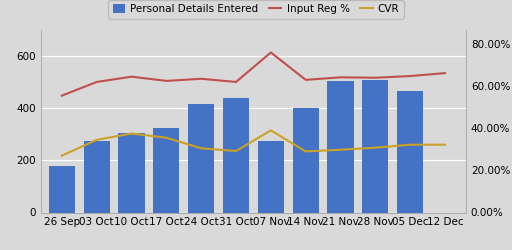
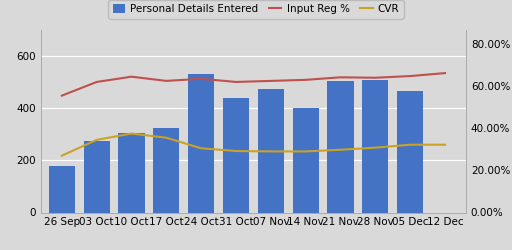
Personal Details Entered/24 Oct: 415 -> 530
Personal Details Entered/07 Nov: 275 -> 475
Input Reg %/07 Nov: 76.0% -> 62.5%
CVR/07 Nov: 39.0% -> 29.0%
